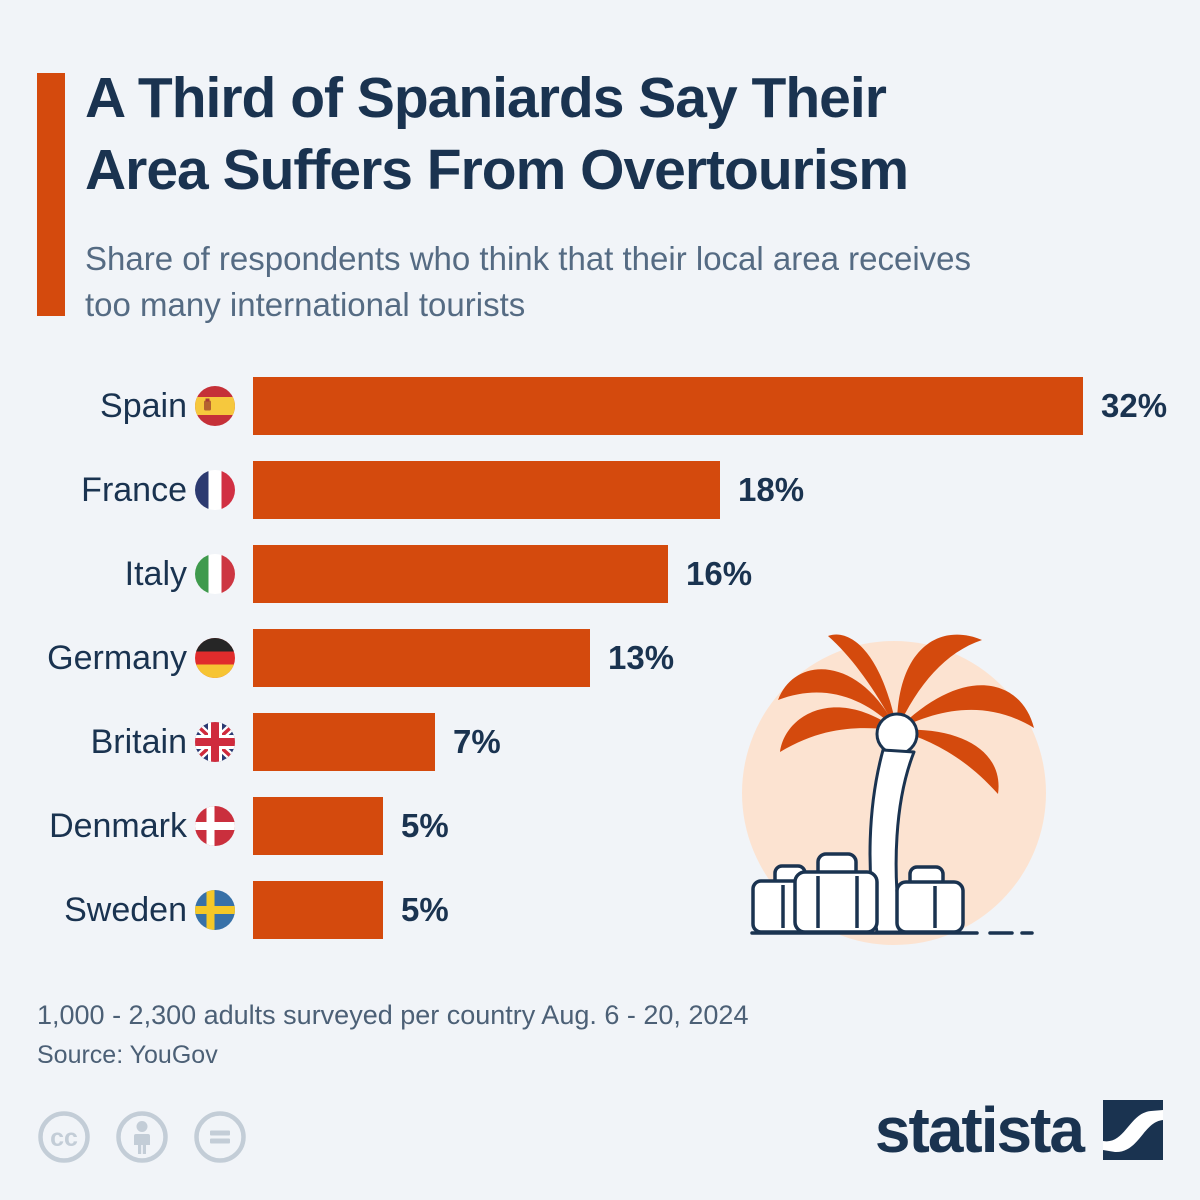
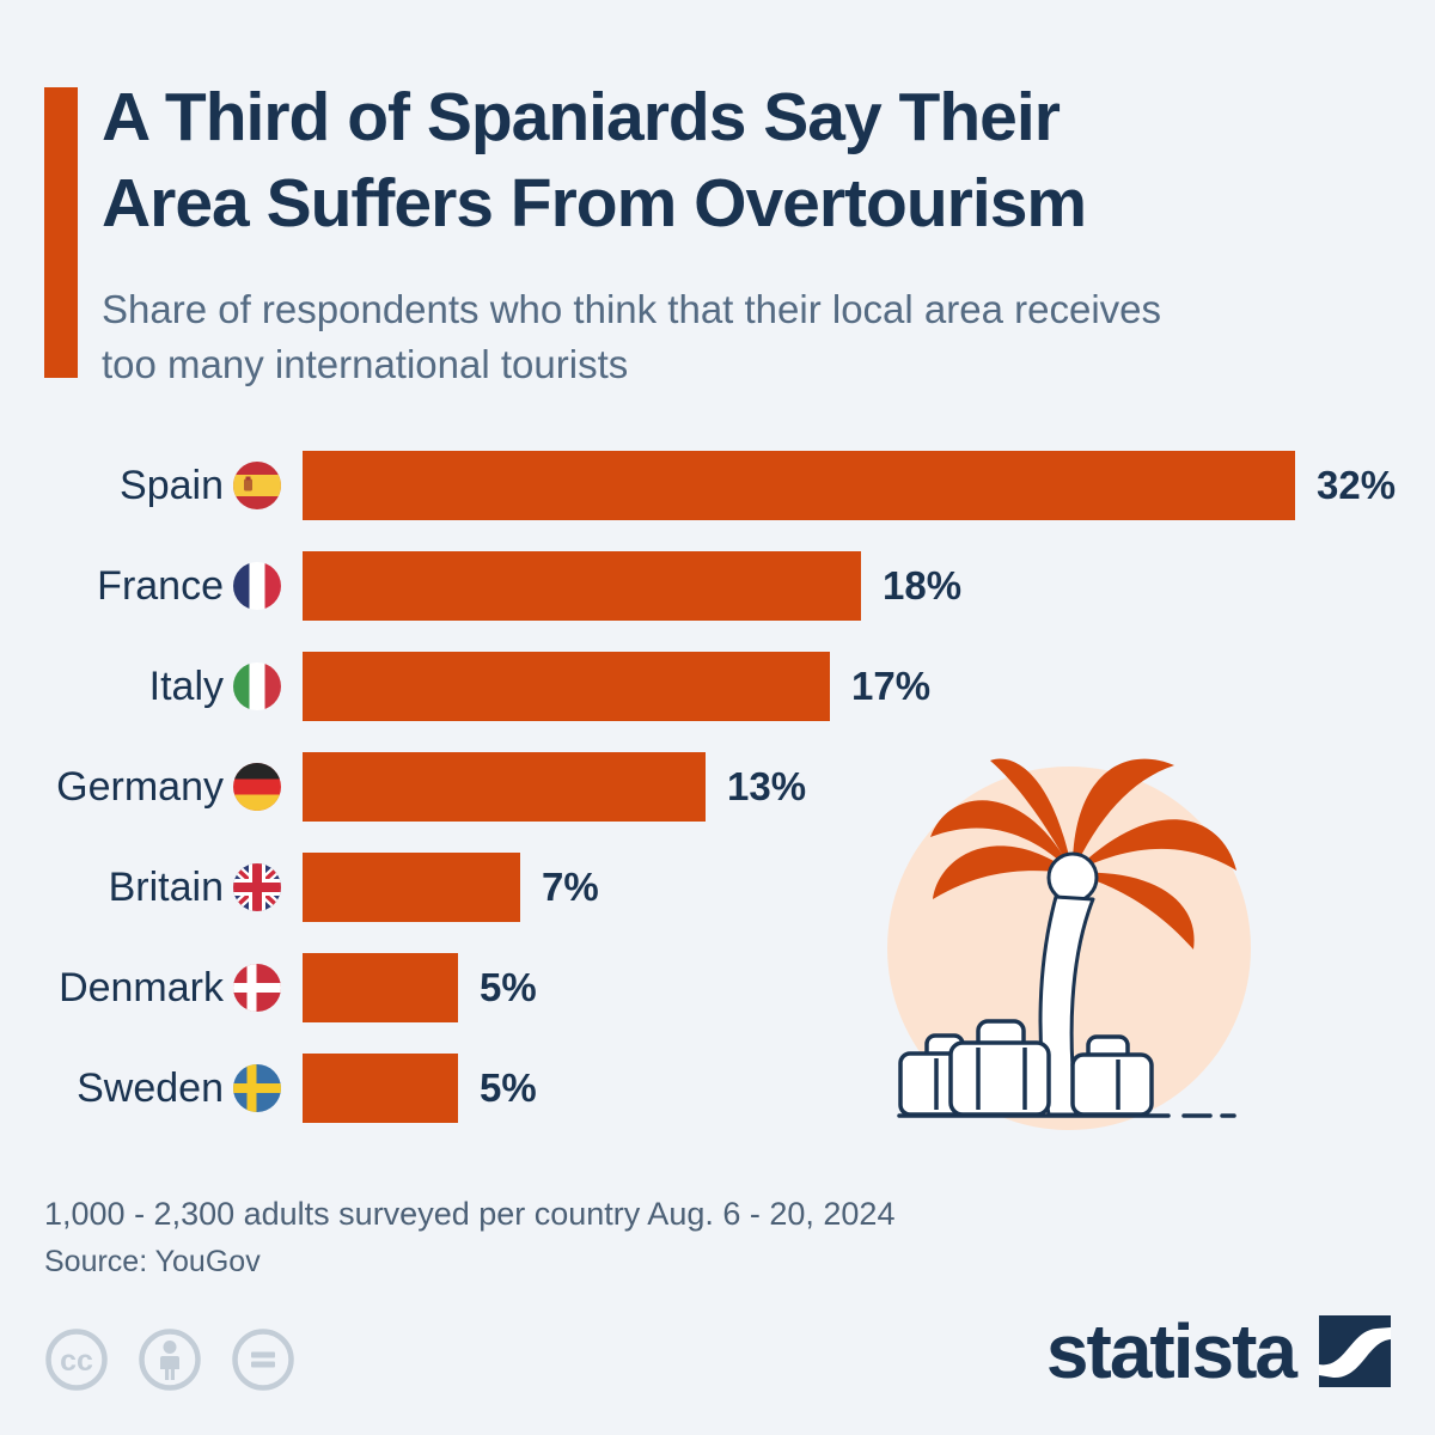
Italy: 16% -> 17%
